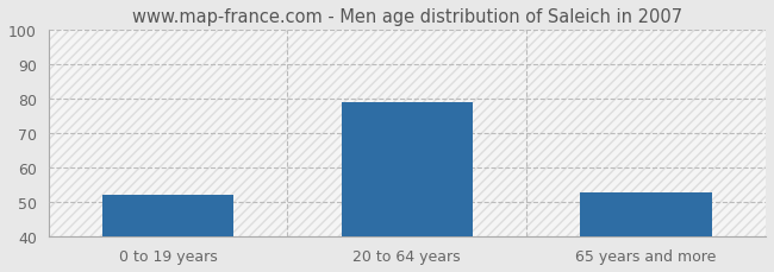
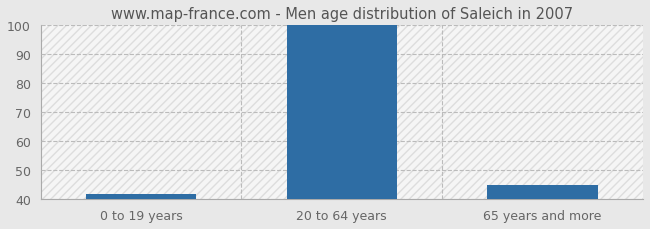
0 to 19 years: 52 -> 42
20 to 64 years: 79 -> 100
65 years and more: 53 -> 45
